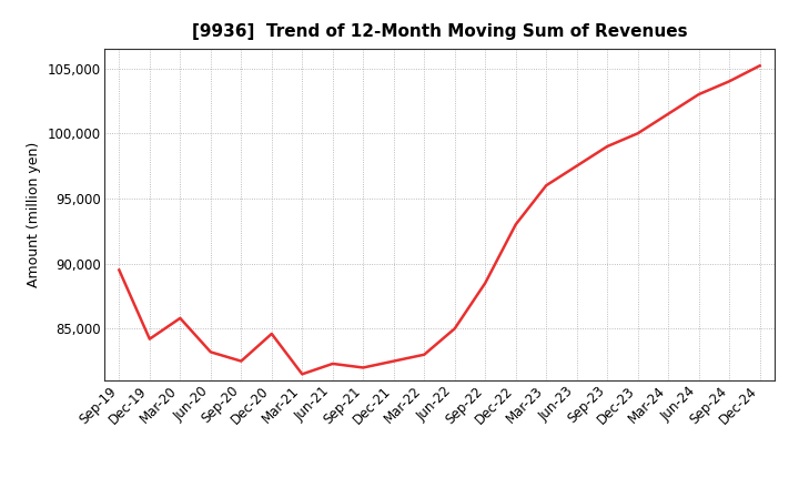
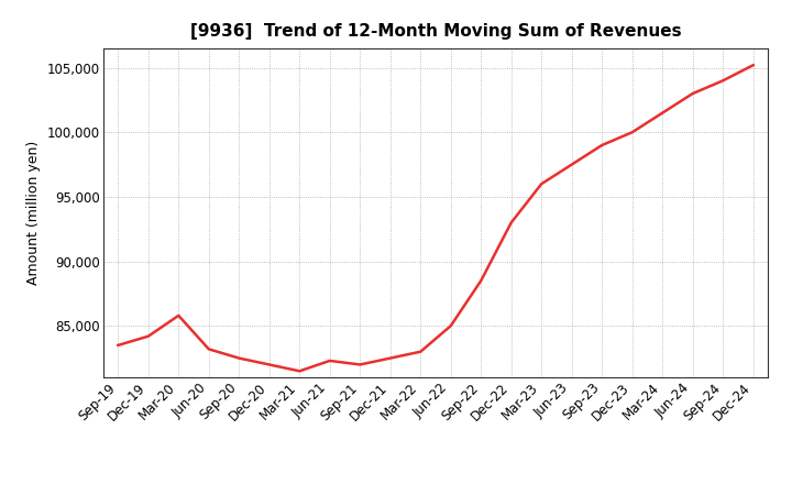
Sep-19: 89,500 -> 83,500
Dec-20: 84,600 -> 82,000
